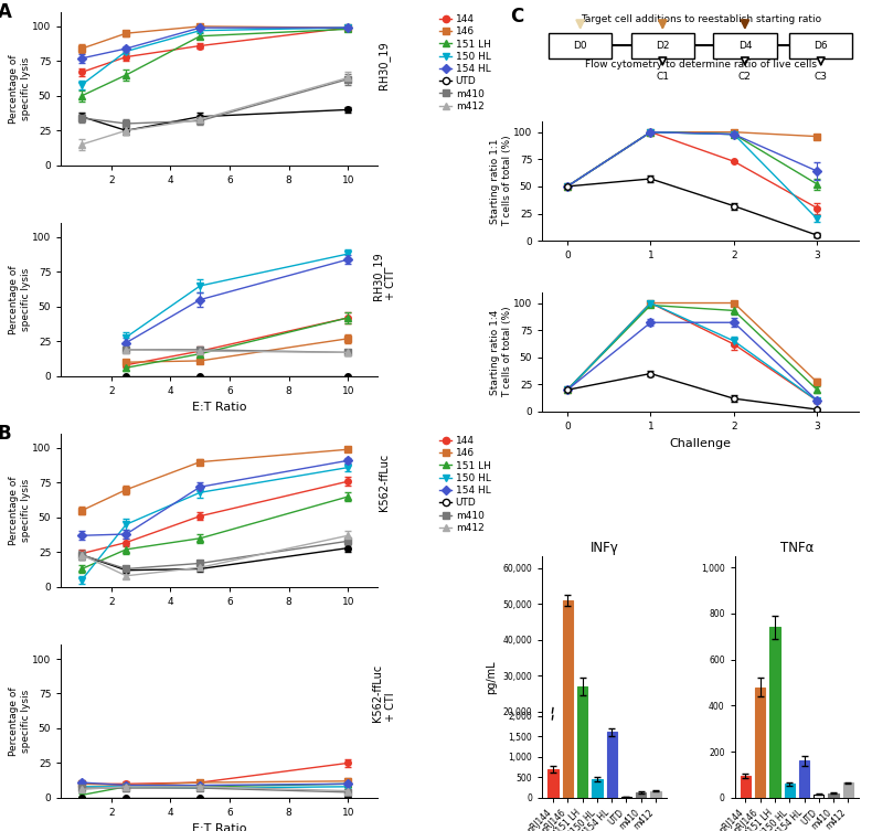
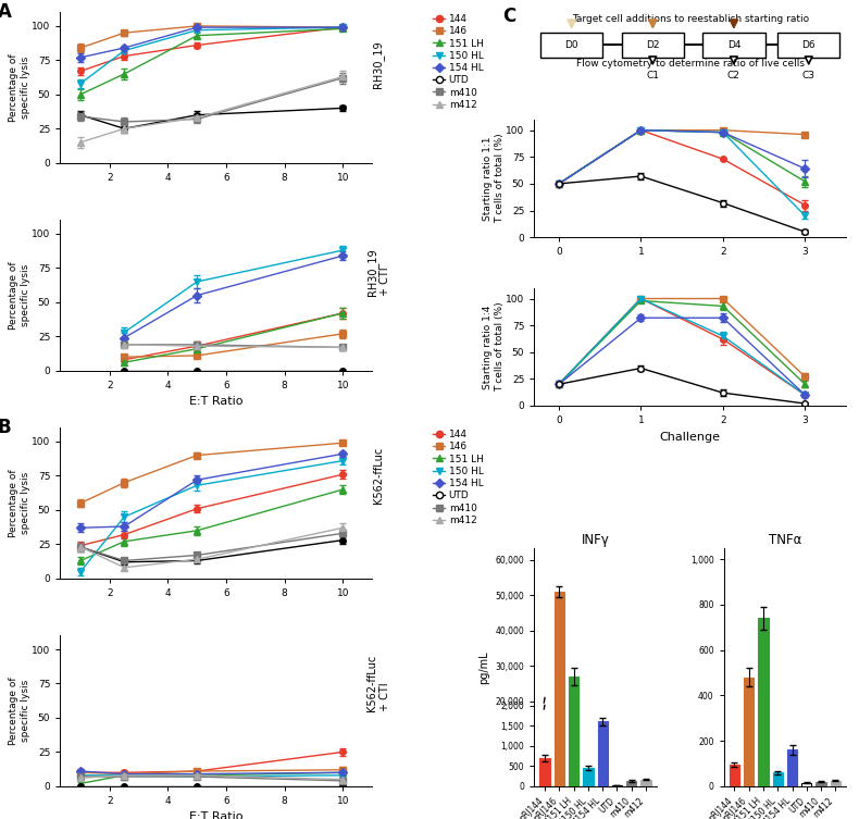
TNFα/m412: 65 -> 25
